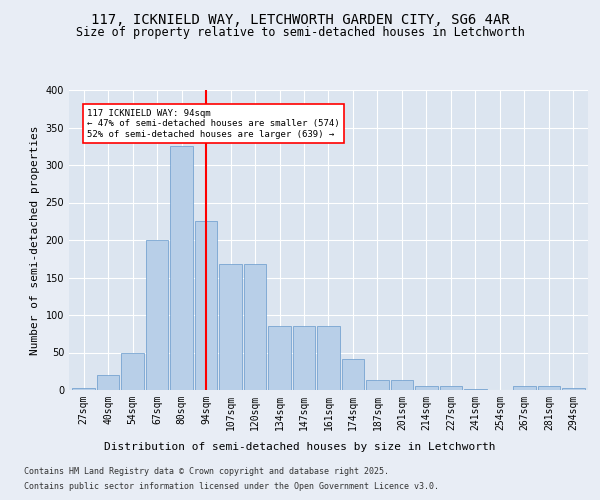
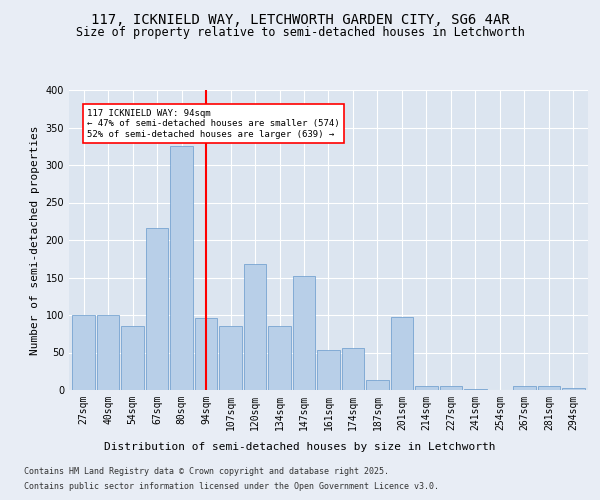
27sqm: 3 -> 100
40sqm: 20 -> 100
54sqm: 50 -> 86
67sqm: 200 -> 216
94sqm: 225 -> 96
107sqm: 168 -> 86
147sqm: 85 -> 152
161sqm: 85 -> 54
174sqm: 42 -> 56
201sqm: 14 -> 98
